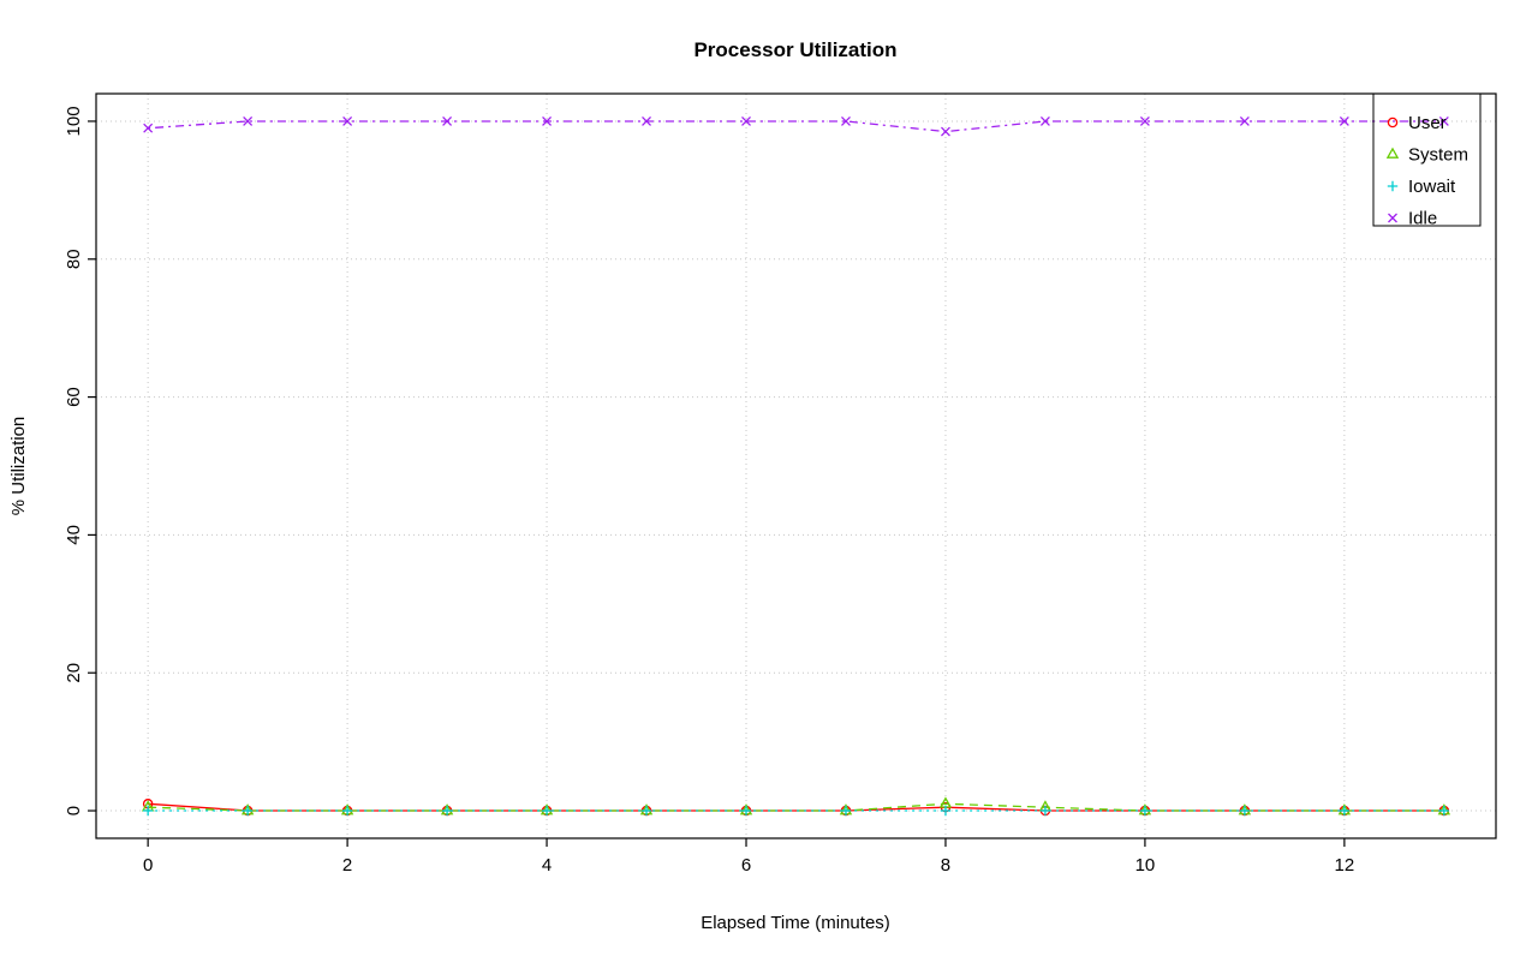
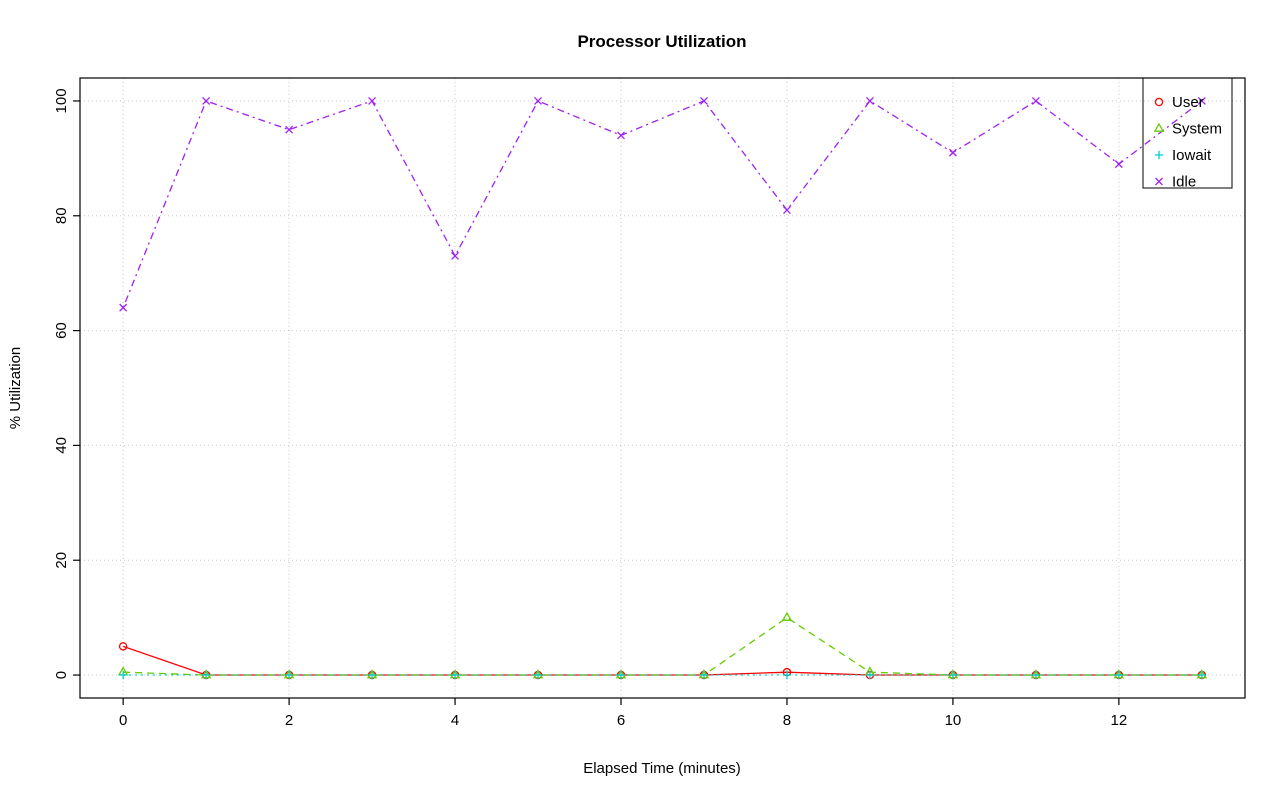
User/0: 1 -> 5
Idle/0: 99 -> 64
Idle/2: 100 -> 95
Idle/4: 100 -> 73
Idle/6: 100 -> 94
System/8: 1 -> 10
Idle/8: 98 -> 81
Idle/10: 100 -> 91
Idle/12: 100 -> 89
